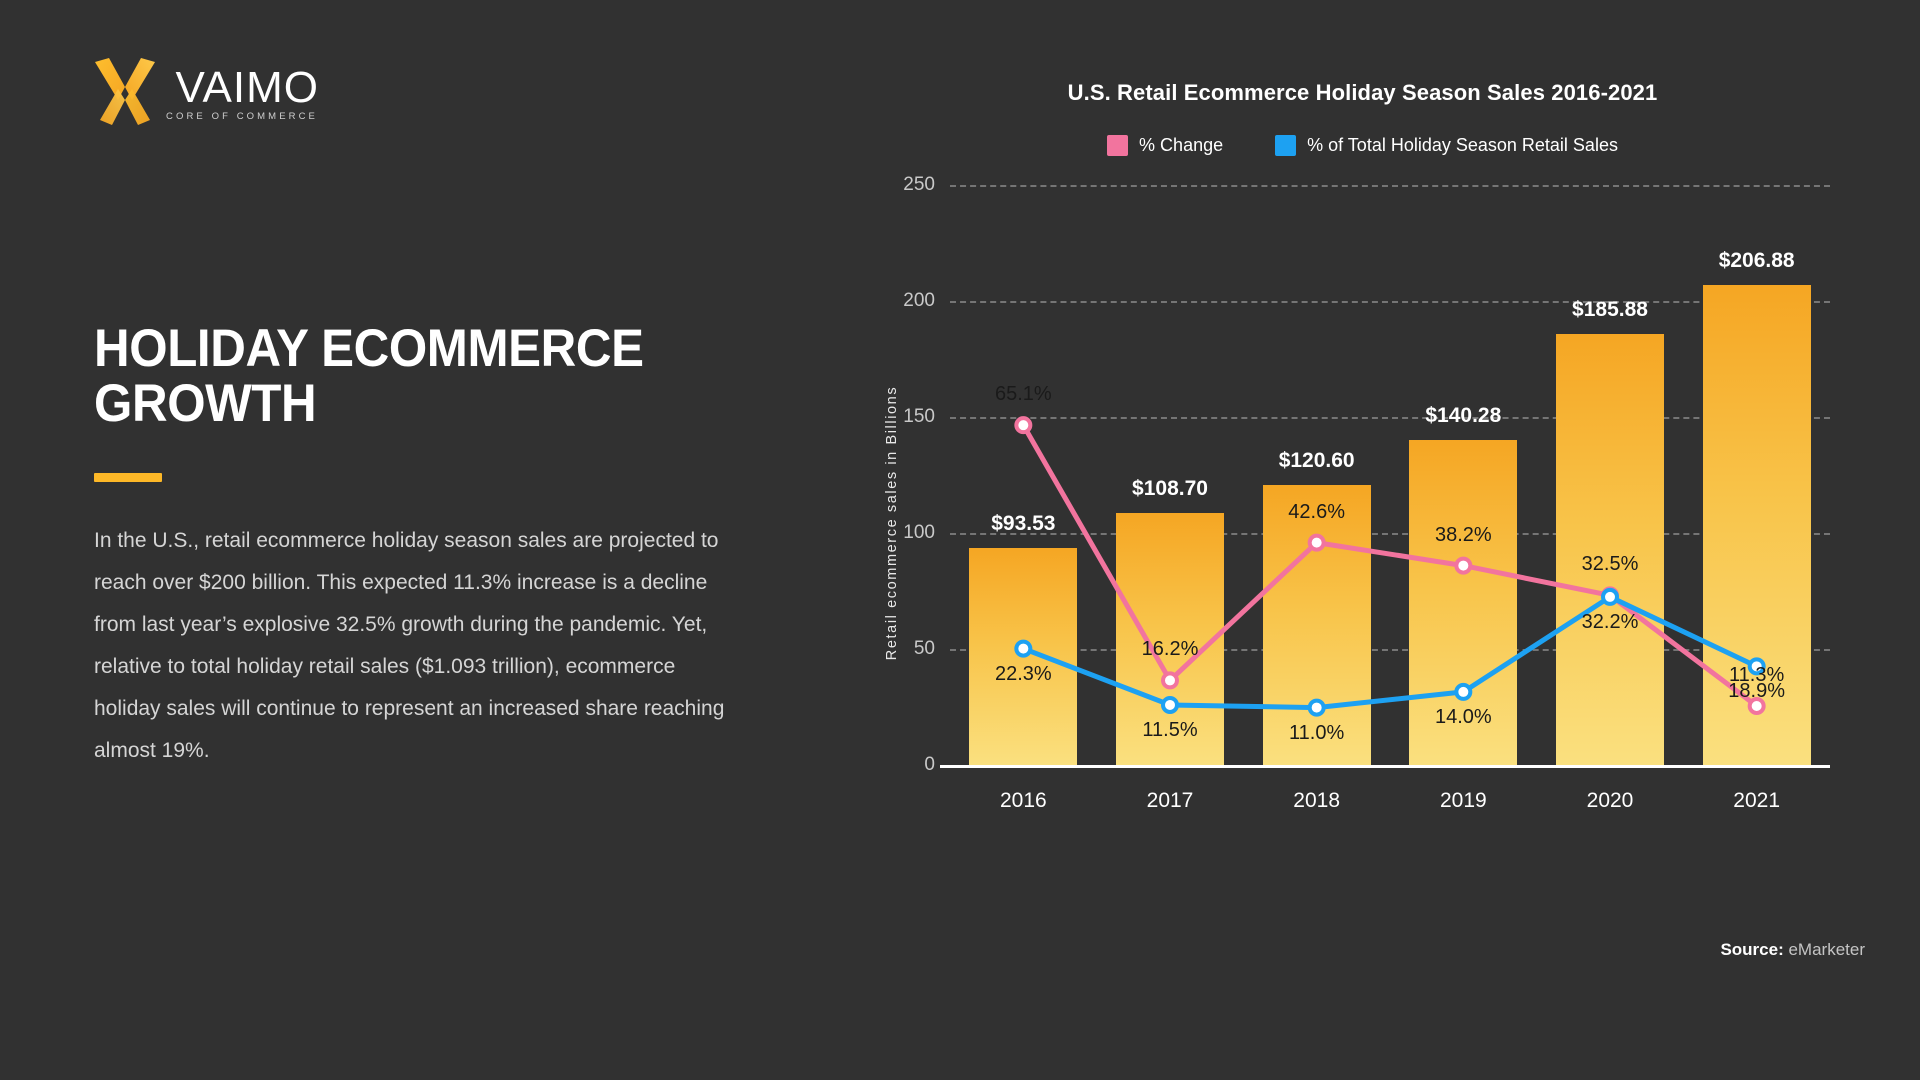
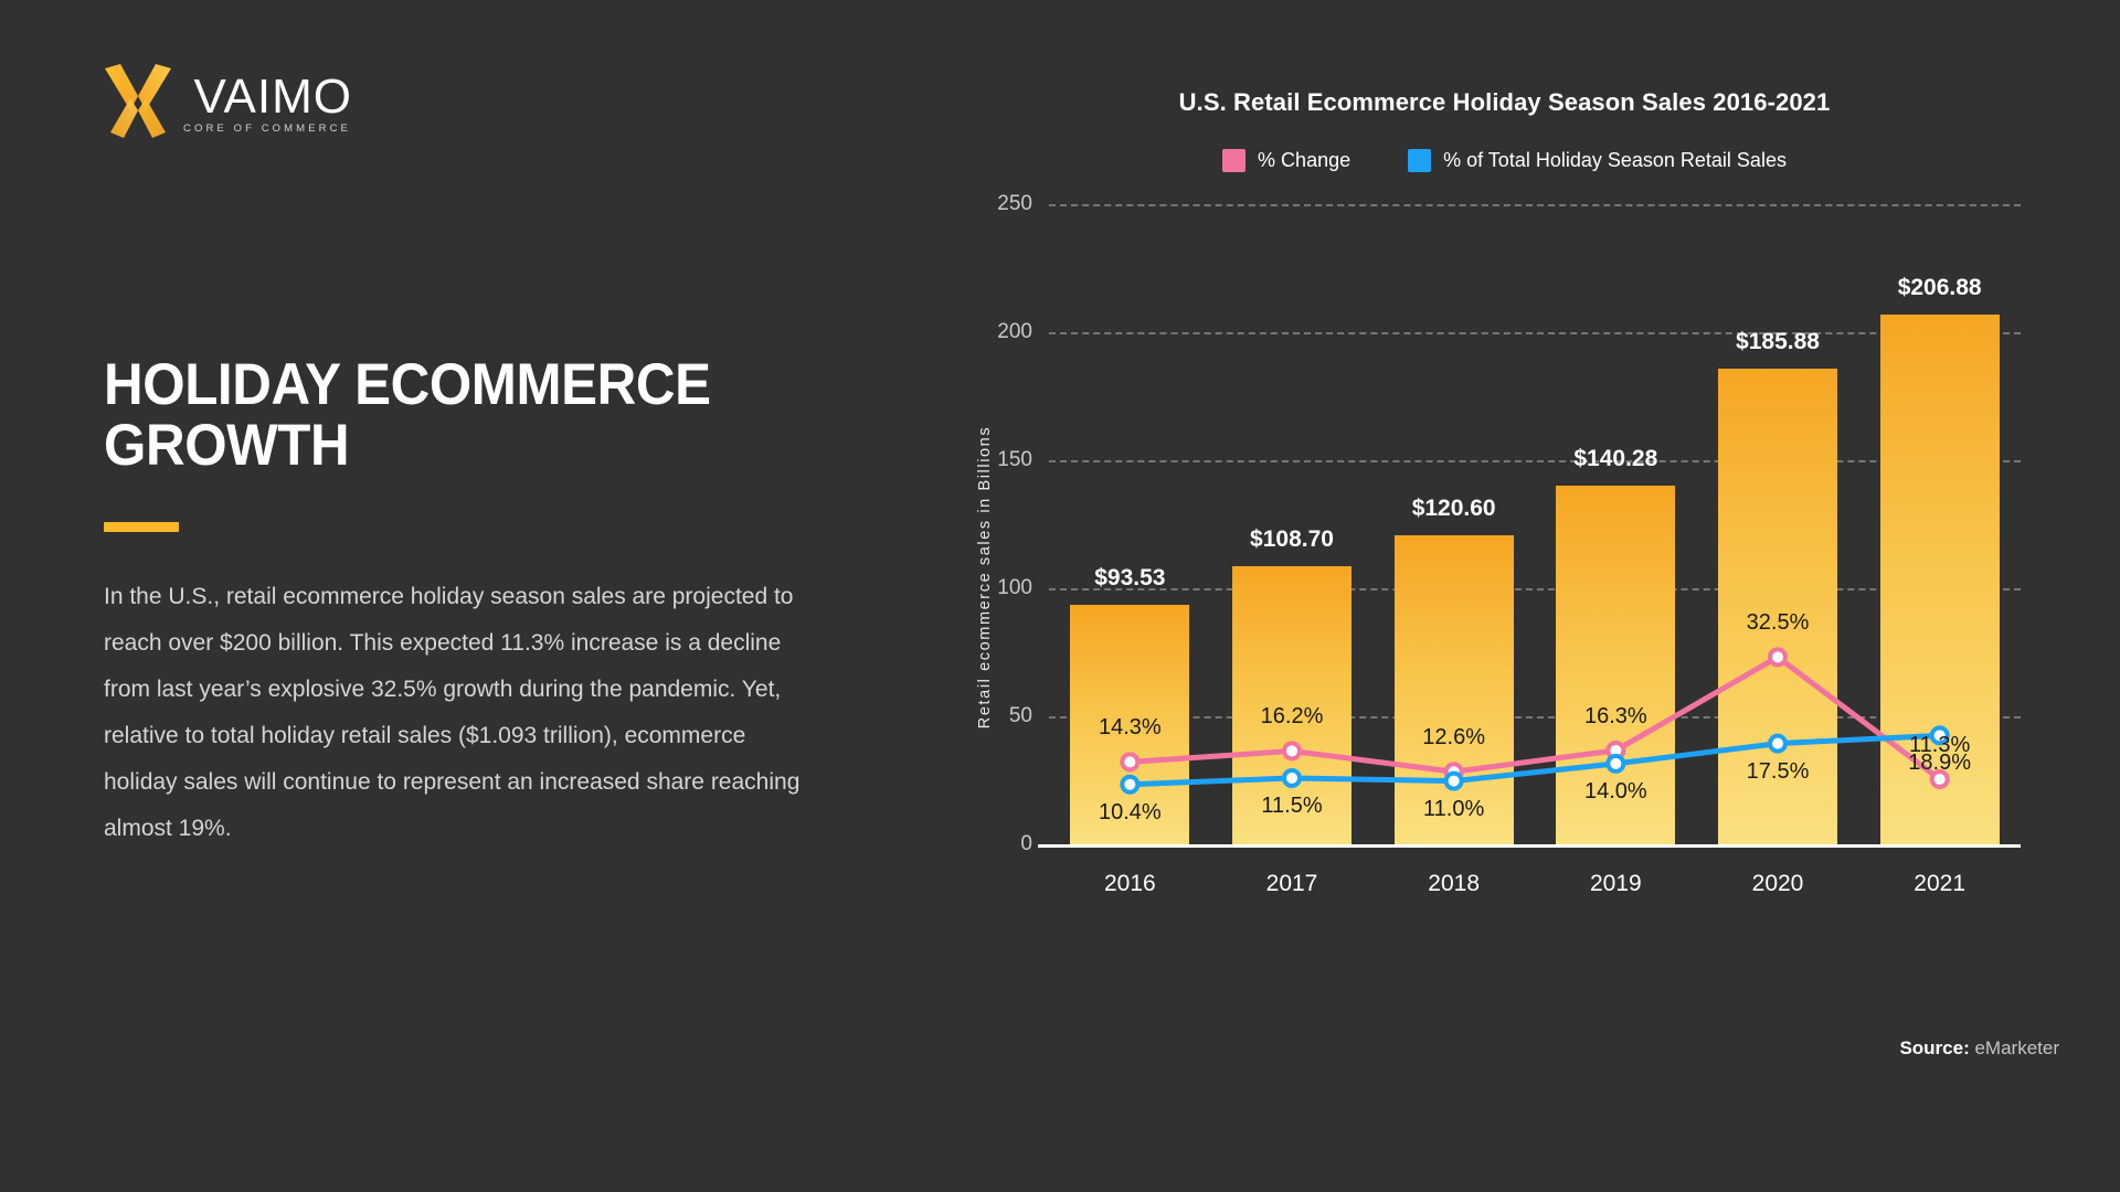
% Change/2016: 65.1% -> 14.3%
% of Total Holiday Season Retail Sales/2016: 22.3% -> 10.4%
% Change/2018: 42.6% -> 12.6%
% Change/2019: 38.2% -> 16.3%
% of Total Holiday Season Retail Sales/2020: 32.2% -> 17.5%
